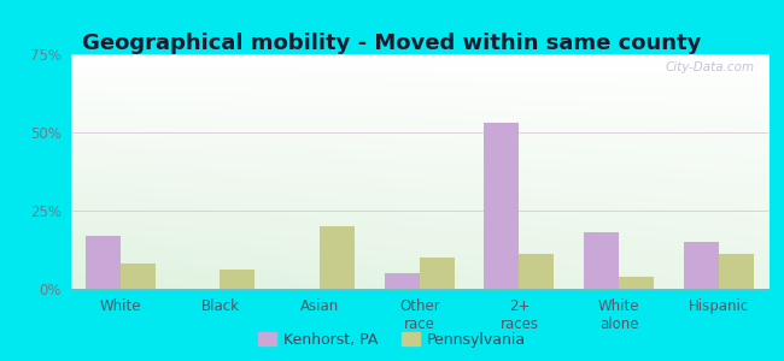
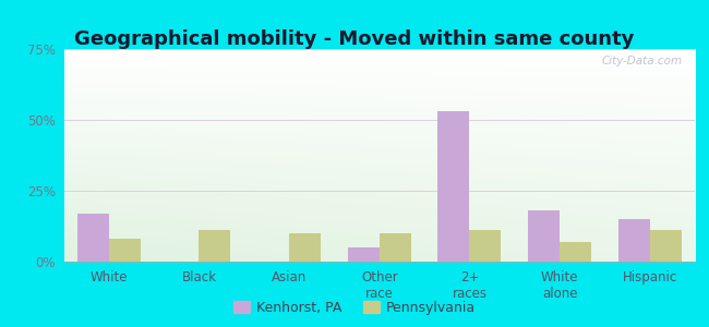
Pennsylvania/Black: 6% -> 11%
Pennsylvania/Asian: 20% -> 10%
Pennsylvania/White alone: 4% -> 7%
